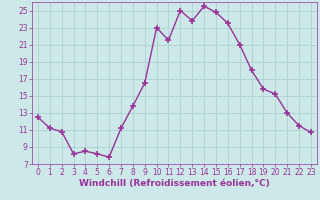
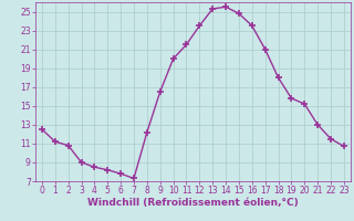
3: 8.2 -> 9.0
7: 11.2 -> 7.3
8: 13.8 -> 12.2
10: 23.0 -> 20.0
12: 25.0 -> 23.5
13: 23.8 -> 25.3
